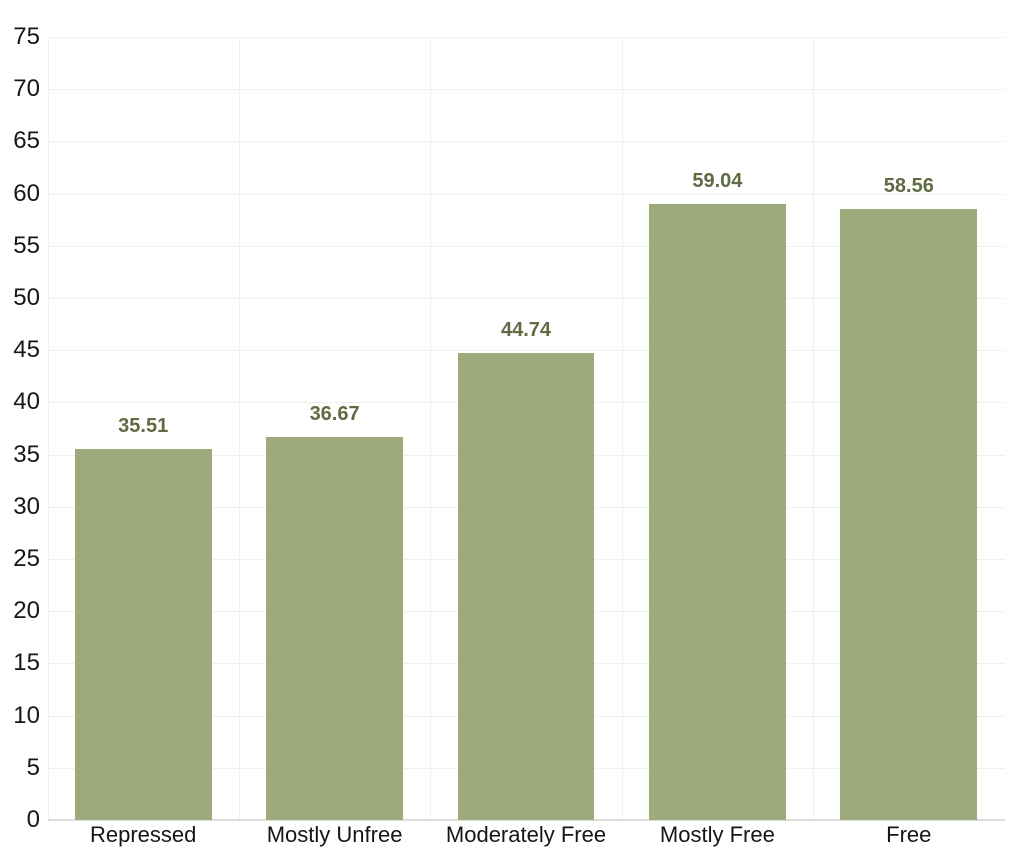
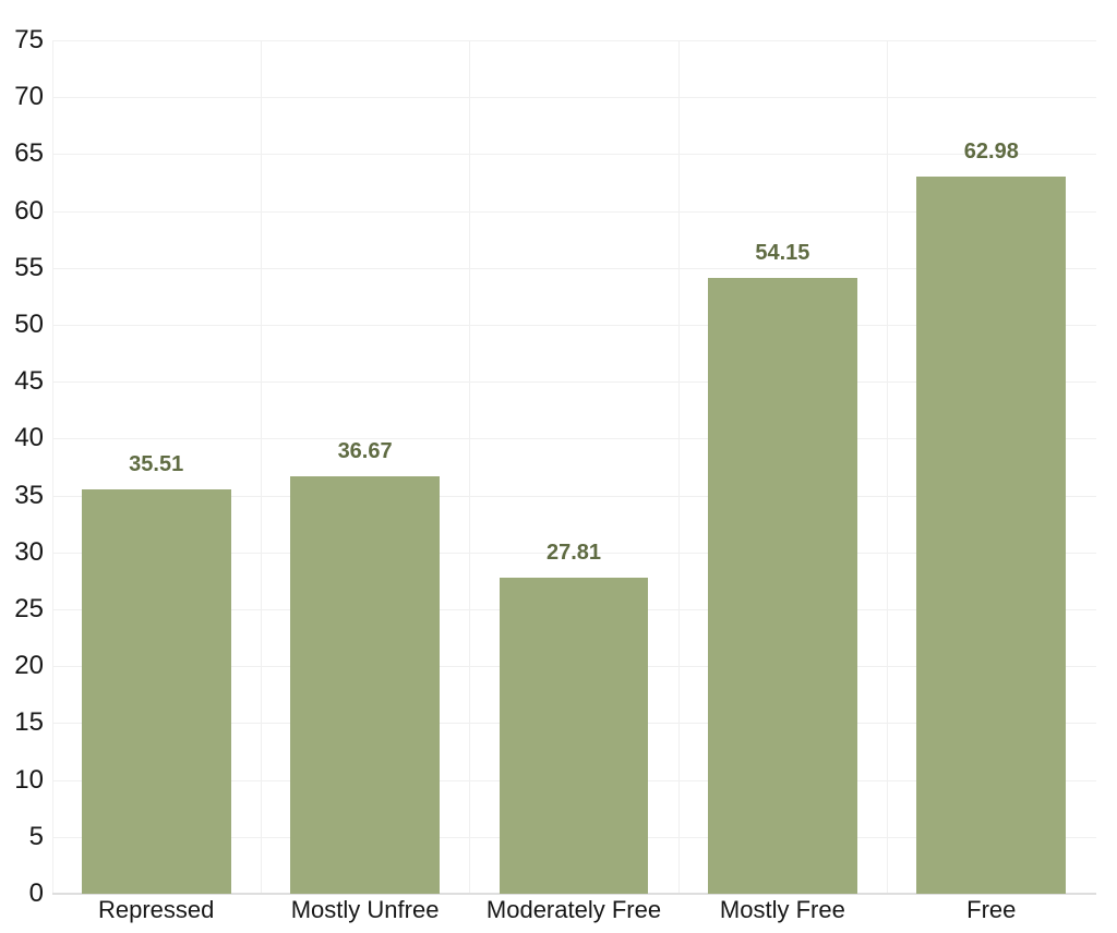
Moderately Free: 44.74 -> 27.81
Mostly Free: 59.04 -> 54.15
Free: 58.56 -> 62.98
